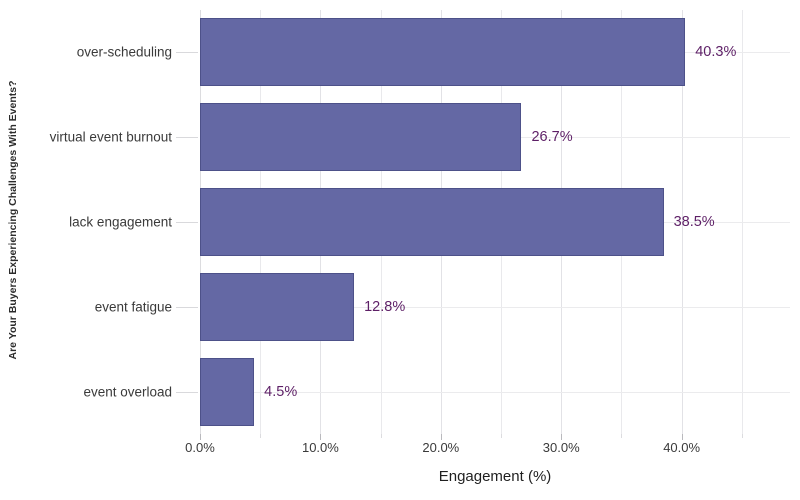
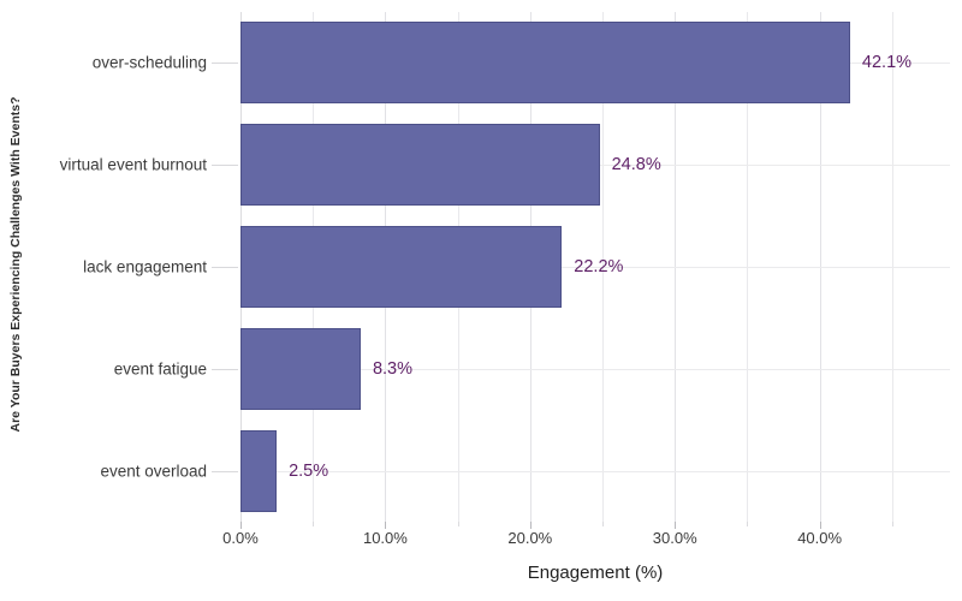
over-scheduling: 40.3% -> 42.1%
virtual event burnout: 26.7% -> 24.8%
lack engagement: 38.5% -> 22.2%
event fatigue: 12.8% -> 8.3%
event overload: 4.5% -> 2.5%
